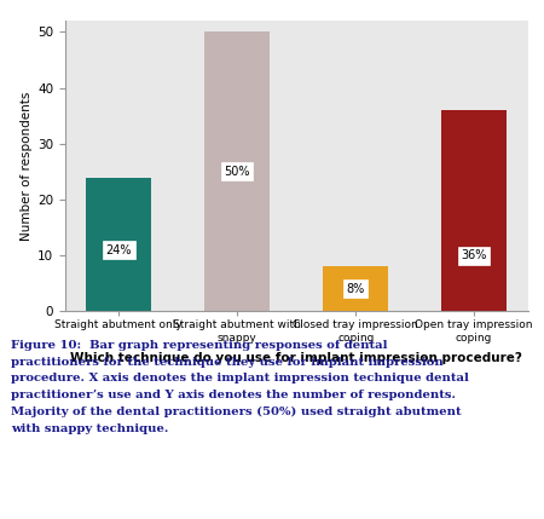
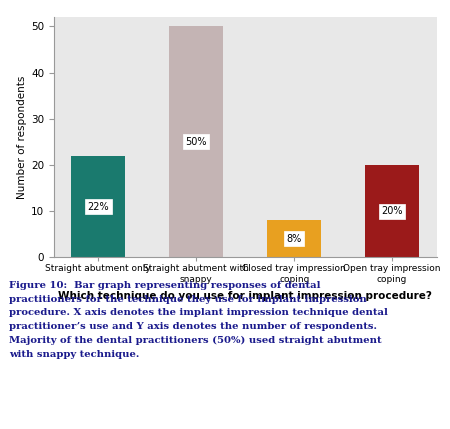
Straight abutment only: 24% -> 22%
Open tray impression coping: 36% -> 20%
